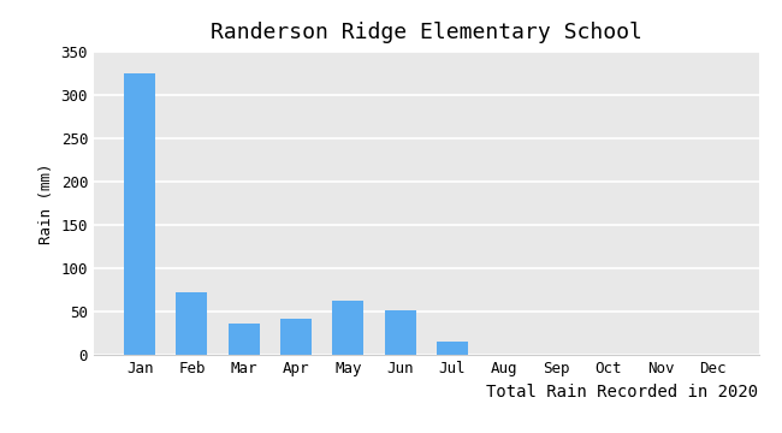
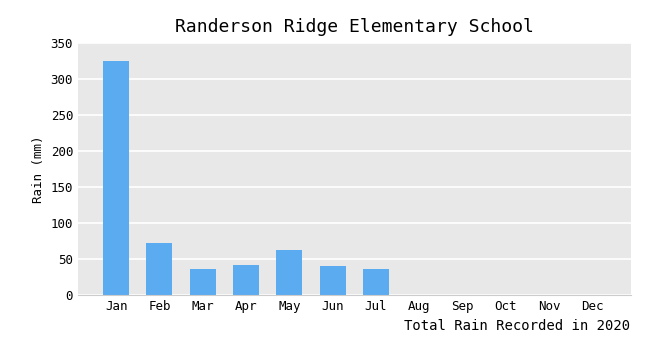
Jun: 51 -> 40
Jul: 16 -> 36
